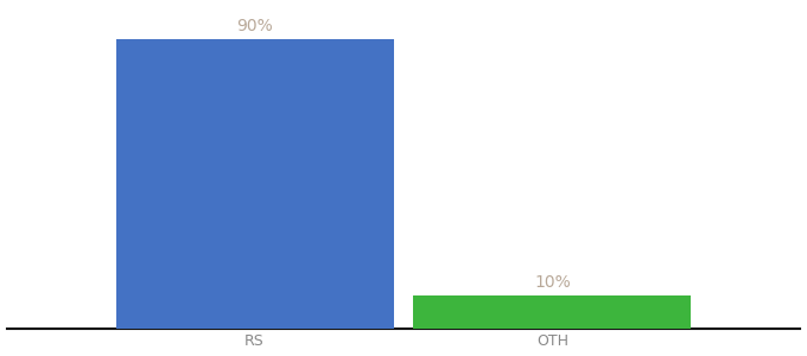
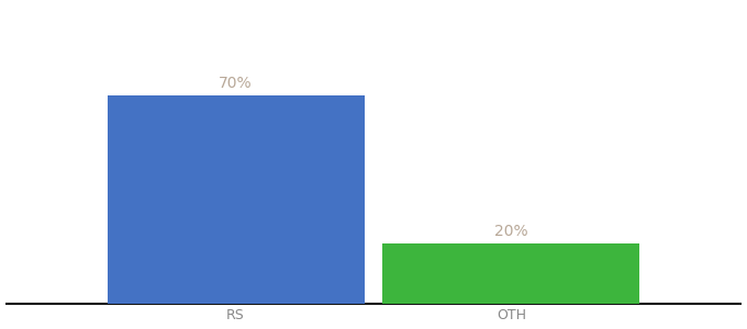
RS: 90% -> 70%
OTH: 10% -> 20%
